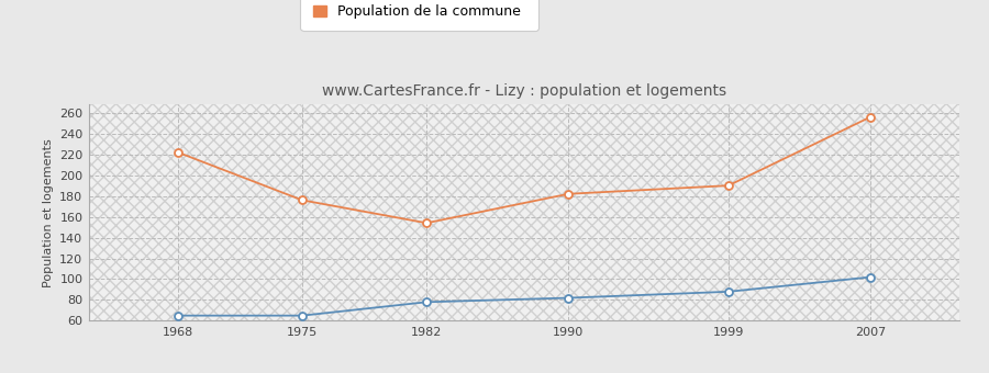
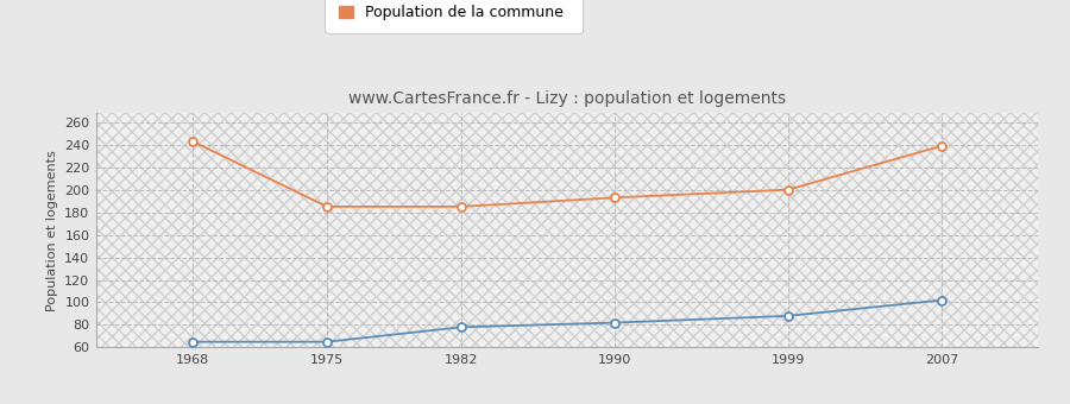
Population de la commune/1968: 222 -> 243
Population de la commune/1975: 176 -> 185
Population de la commune/1982: 154 -> 185
Population de la commune/1990: 182 -> 193
Population de la commune/1999: 190 -> 200
Population de la commune/2007: 256 -> 239
